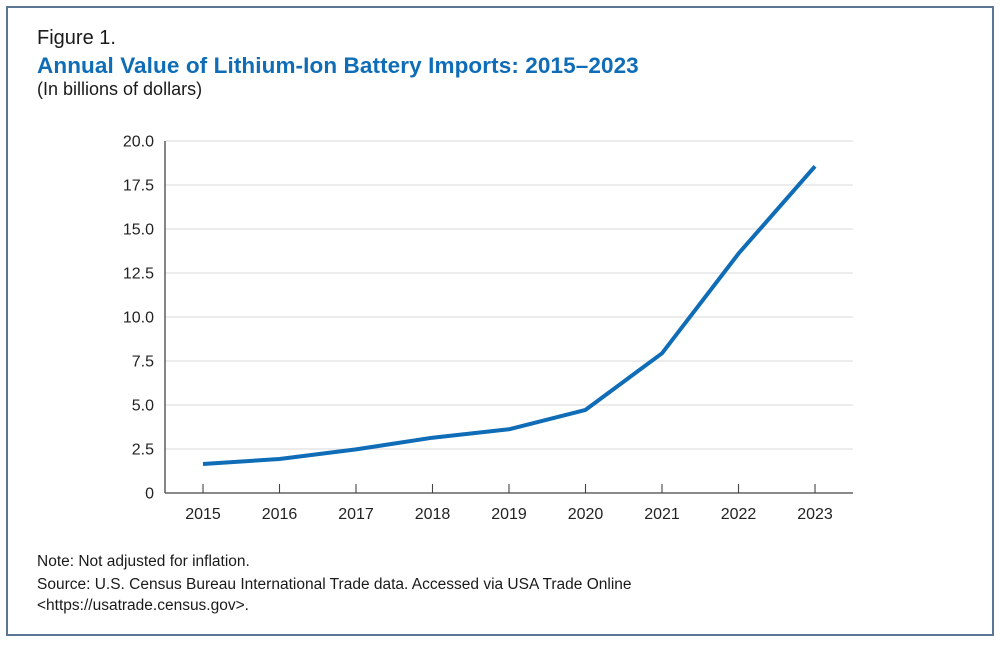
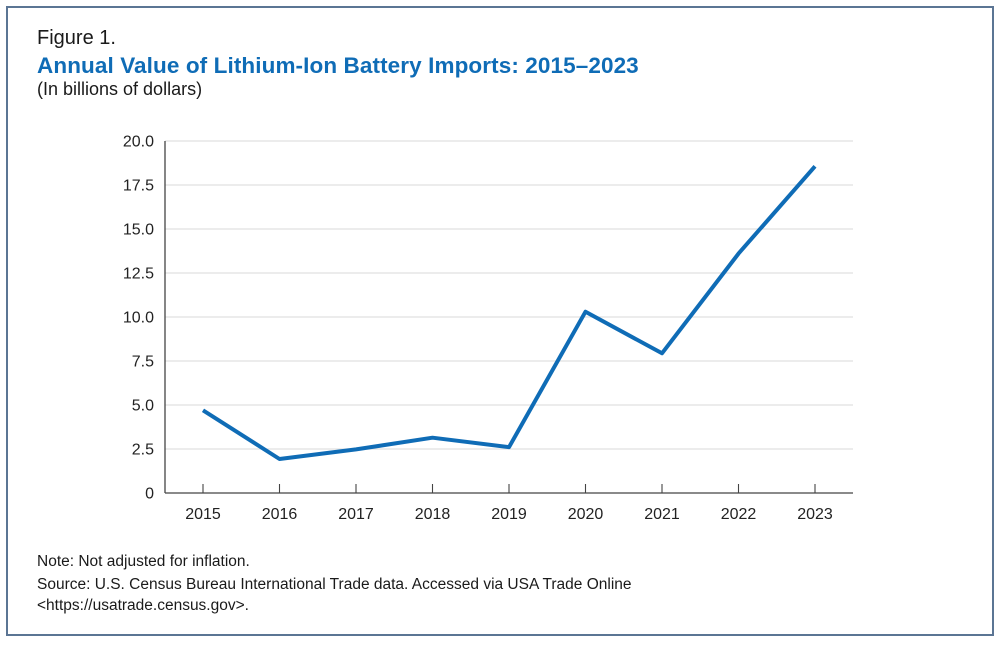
2015: 1.6 -> 4.7
2019: 3.6 -> 2.6
2020: 4.7 -> 10.3
